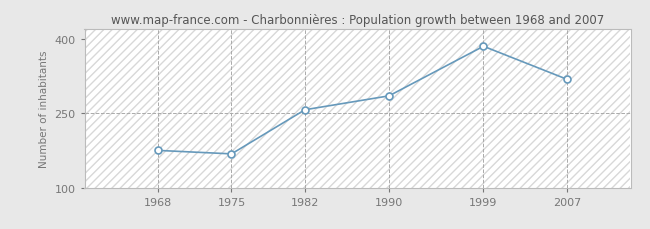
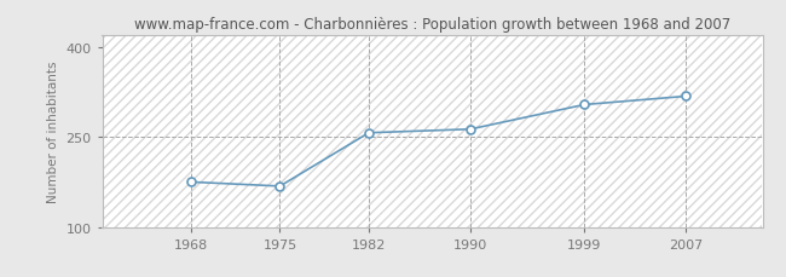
1990: 285 -> 263
1999: 385 -> 304
